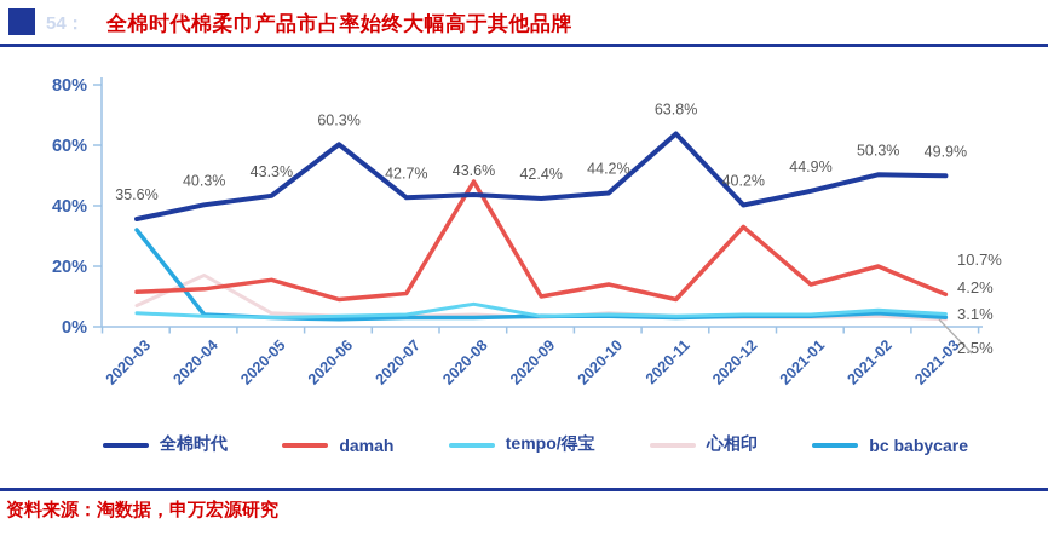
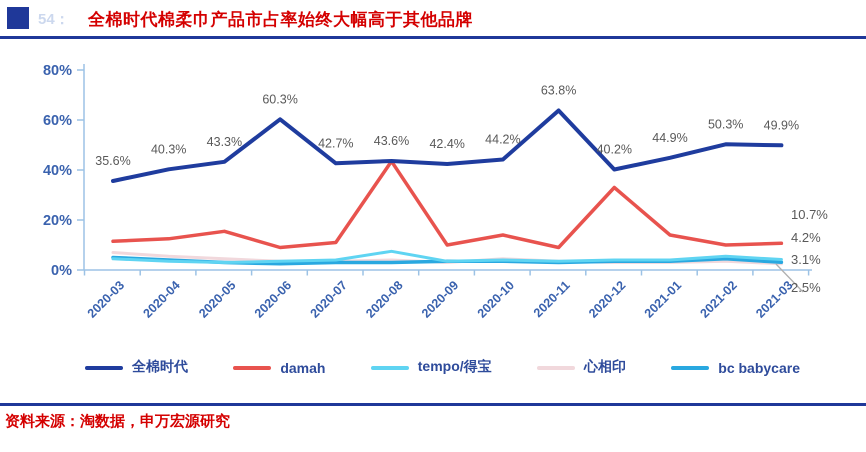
bc babycare/2020-03: 32% -> 5%
心相印/2020-04: 17% -> 6%
damah/2020-08: 48% -> 44%
damah/2021-02: 20% -> 10%
